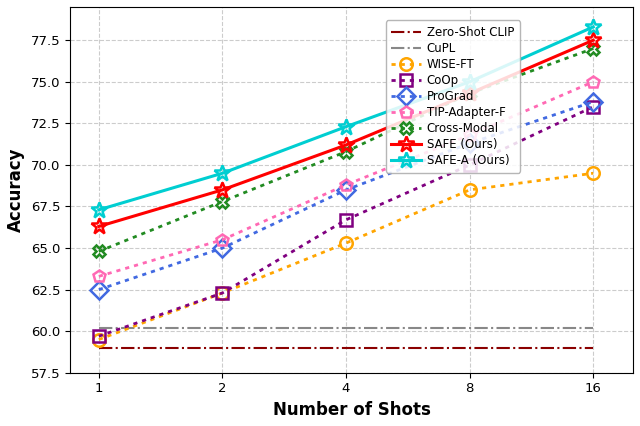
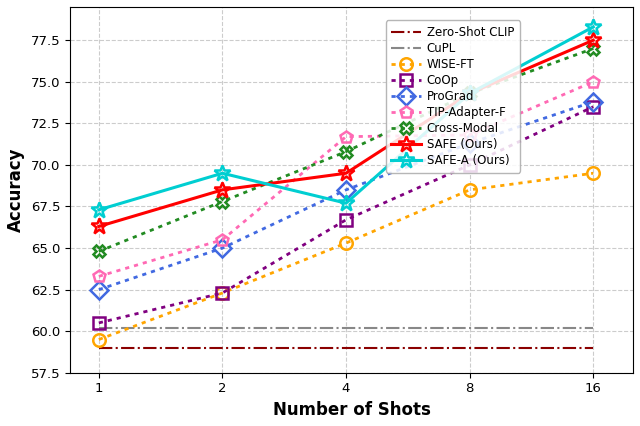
CoOp/1: 59.7 -> 60.5
TIP-Adapter-F/4: 68.8 -> 71.7
SAFE (Ours)/4: 71.2 -> 69.5
SAFE-A (Ours)/4: 72.3 -> 67.7
SAFE-A (Ours)/8: 75.0 -> 74.3
